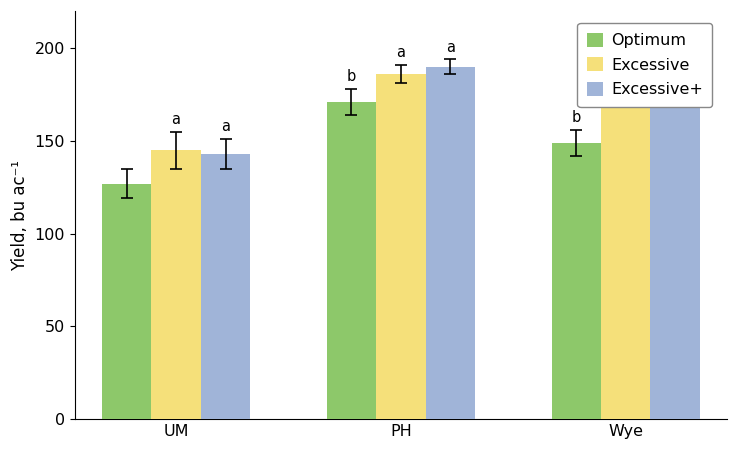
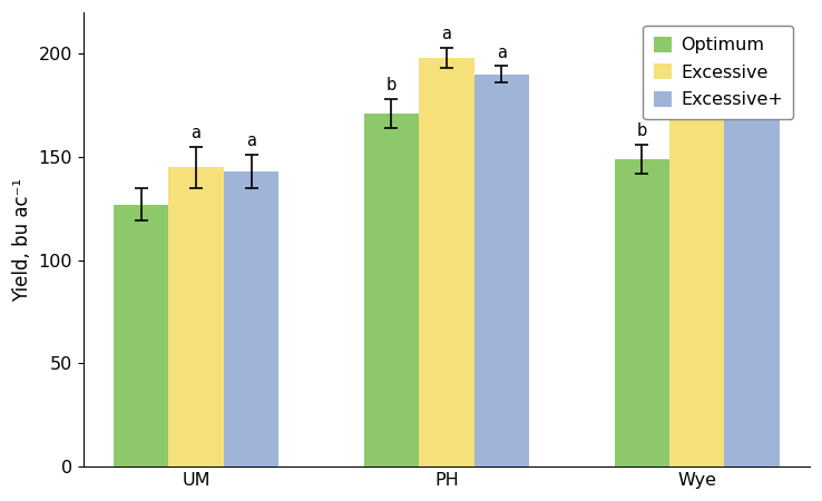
Excessive/PH: 186 -> 198
